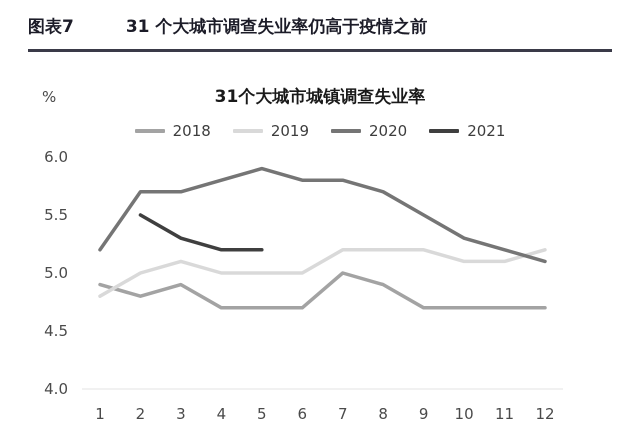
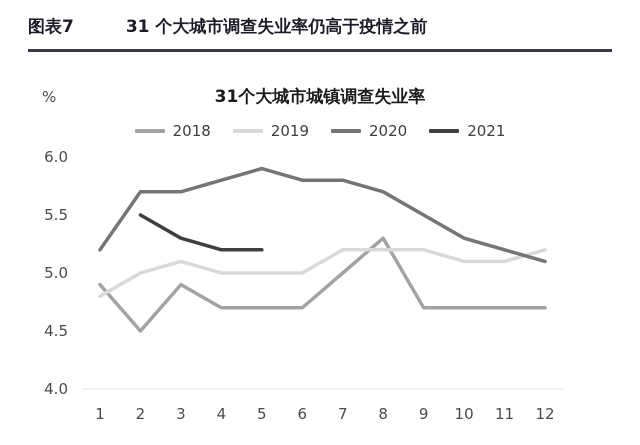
2018/2: 4.8 -> 4.5
2018/8: 4.9 -> 5.3
